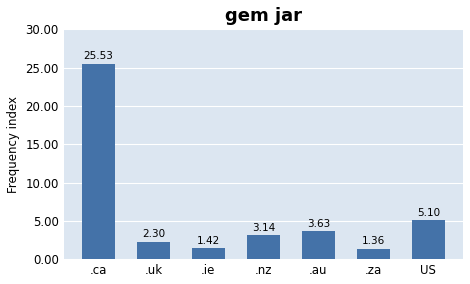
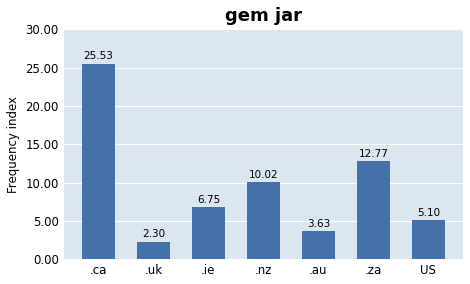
.ie: 1.42 -> 6.75
.nz: 3.14 -> 10.02
.za: 1.36 -> 12.77
